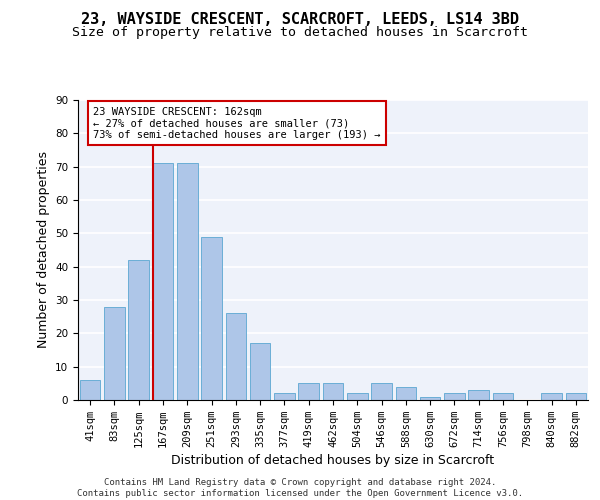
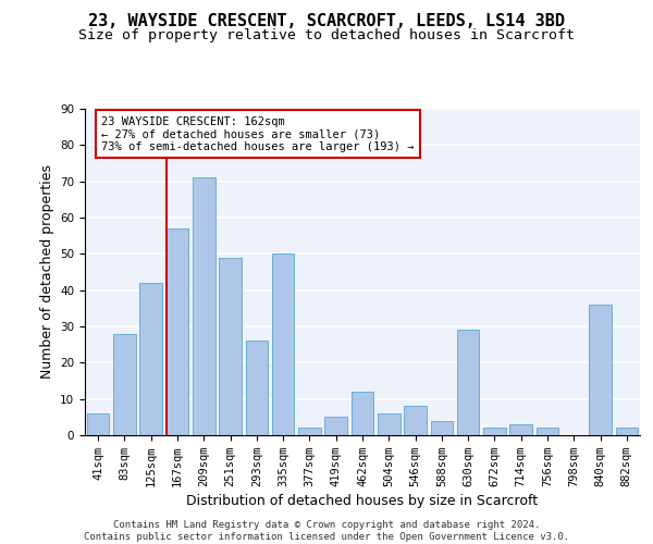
167sqm: 71 -> 57
335sqm: 17 -> 50
462sqm: 5 -> 12
504sqm: 2 -> 6
546sqm: 5 -> 8
630sqm: 1 -> 29
840sqm: 2 -> 36
